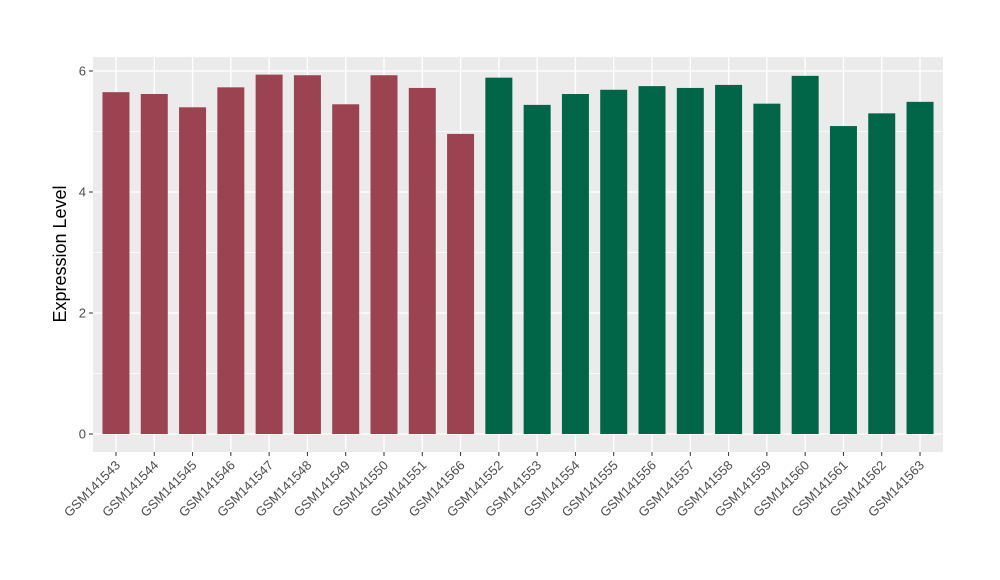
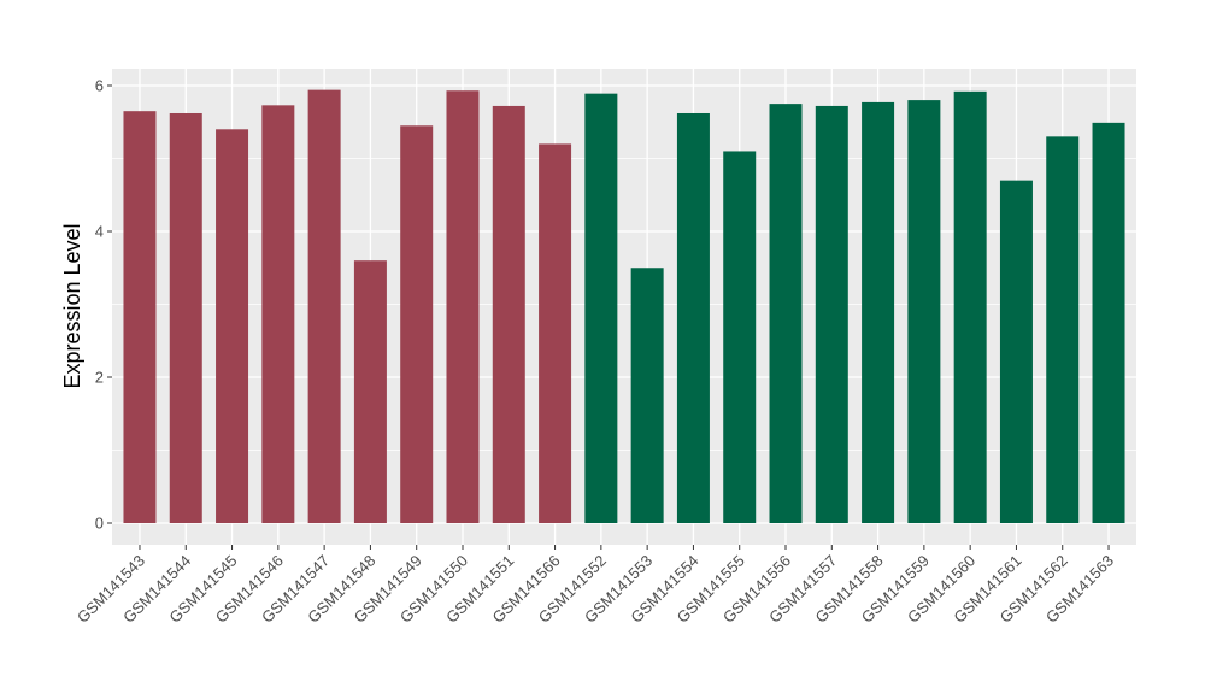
GSM141548: 5.9 -> 3.6
GSM141566: 5.0 -> 5.2
GSM141553: 5.4 -> 3.5
GSM141555: 5.7 -> 5.1
GSM141559: 5.5 -> 5.8
GSM141561: 5.1 -> 4.7
